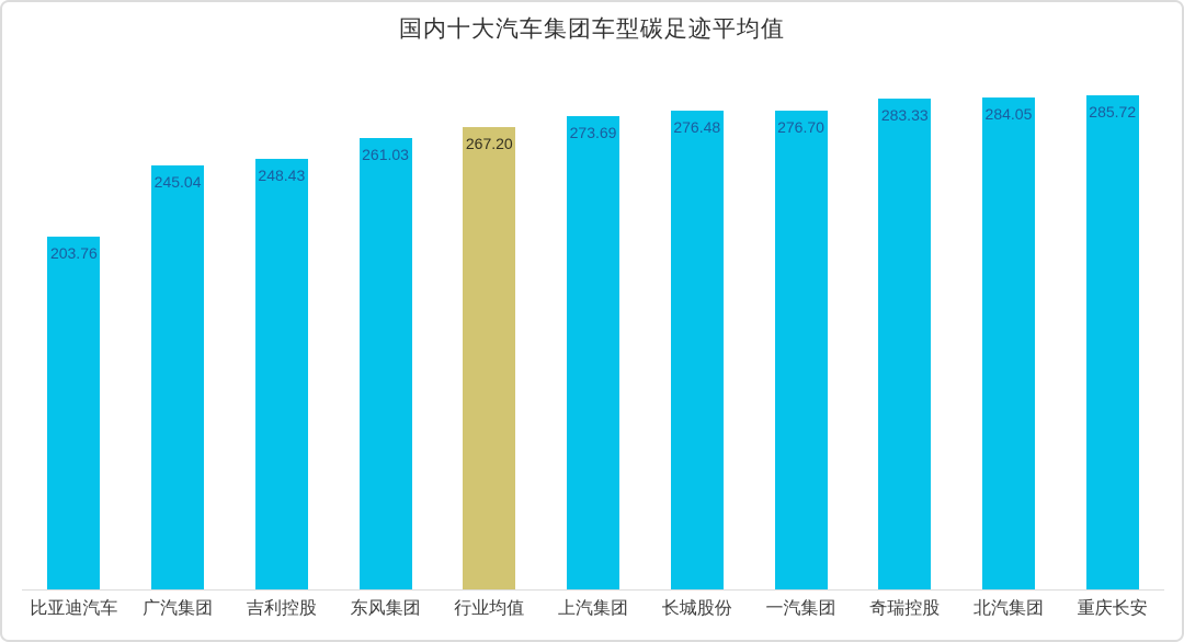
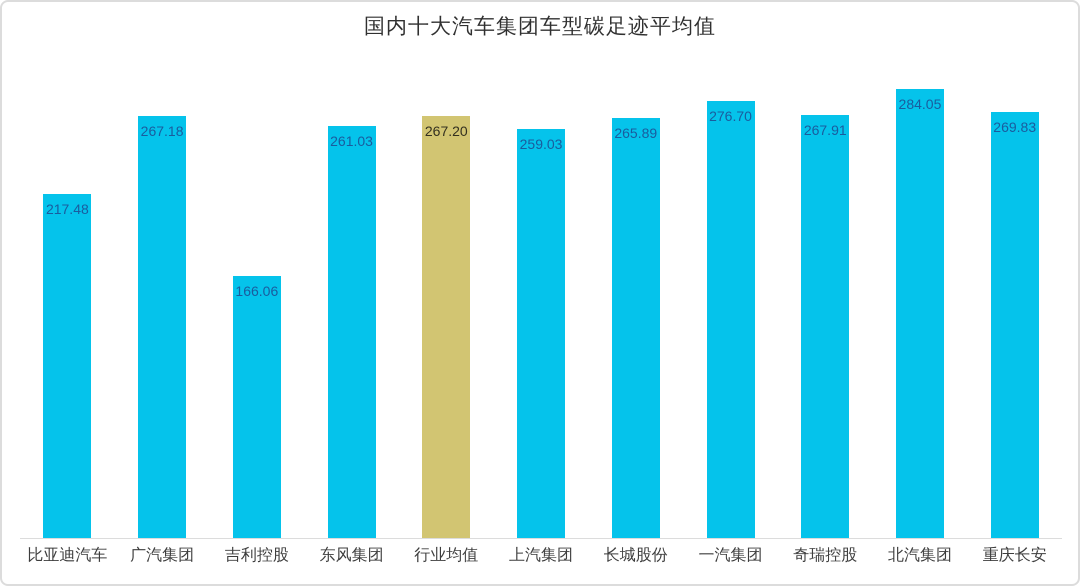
比亚迪汽车: 203.76 -> 217.48
广汽集团: 245.04 -> 267.18
吉利控股: 248.43 -> 166.06
上汽集团: 273.69 -> 259.03
长城股份: 276.48 -> 265.89
奇瑞控股: 283.33 -> 267.91
重庆长安: 285.72 -> 269.83
